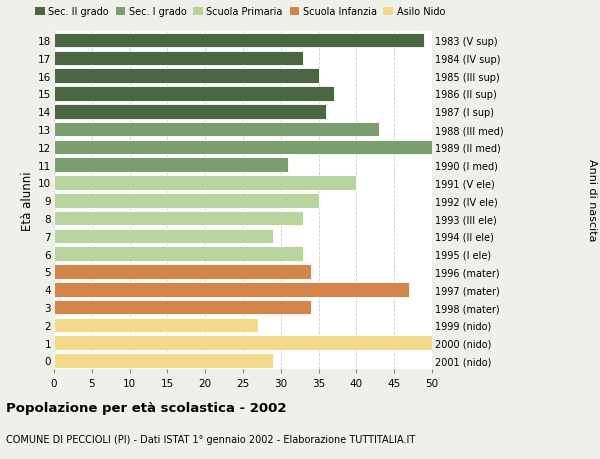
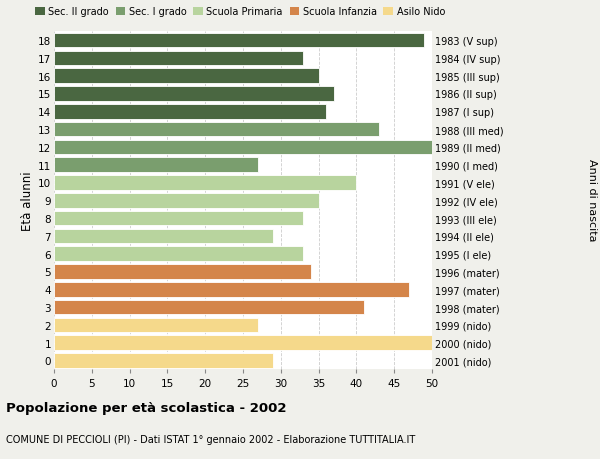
11: 31 -> 27
3: 34 -> 41
